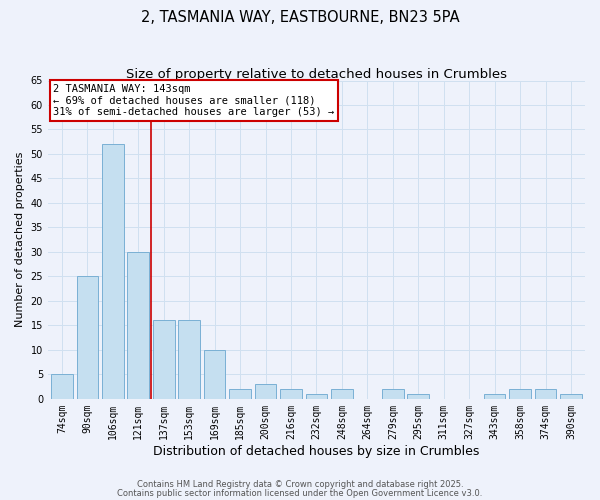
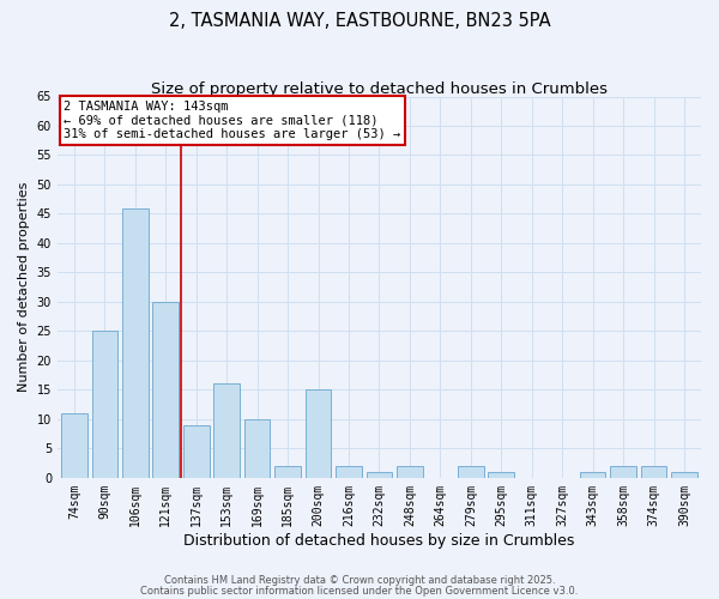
74sqm: 5 -> 11
106sqm: 52 -> 46
137sqm: 16 -> 9
200sqm: 3 -> 15
